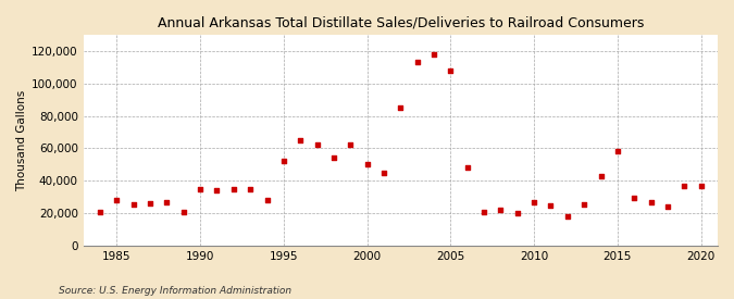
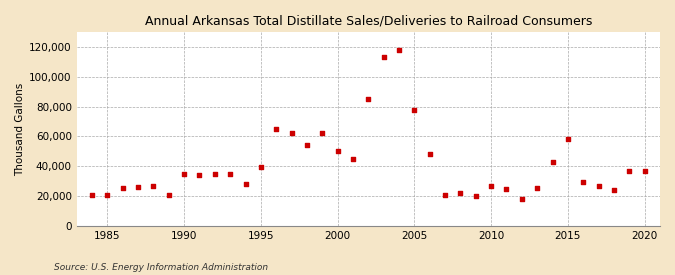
1985: 28,000 -> 20,000
1995: 52,000 -> 40,000
2005: 108,000 -> 78,000
